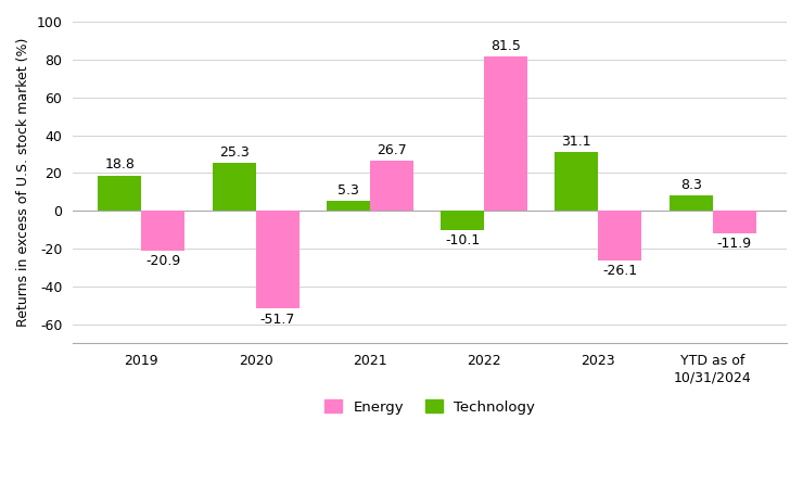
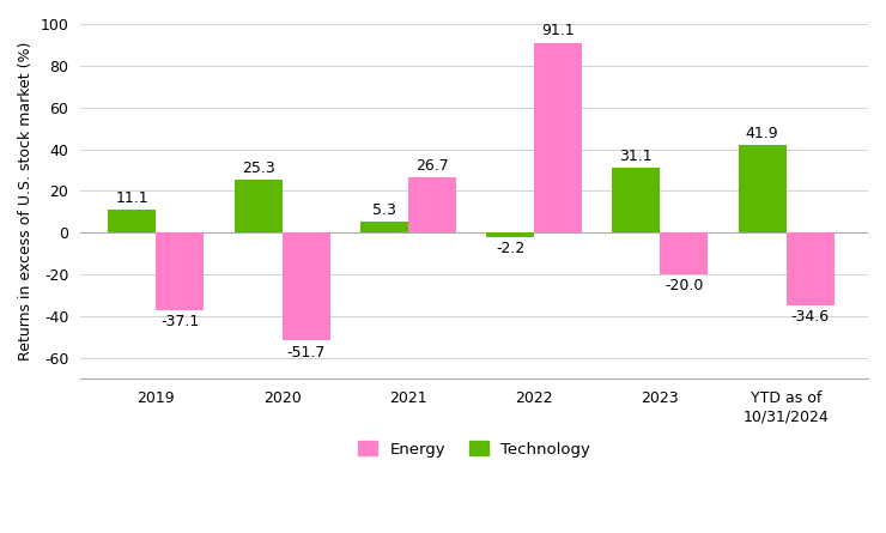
Technology/2019: 18.8 -> 11.1
Energy/2019: -20.9 -> -37.1
Technology/2022: -10.1 -> -2.2
Energy/2022: 81.5 -> 91.1
Energy/2023: -26.1 -> -20.0
Technology/YTD as of 10/31/2024: 8.3 -> 41.9
Energy/YTD as of 10/31/2024: -11.9 -> -34.6
